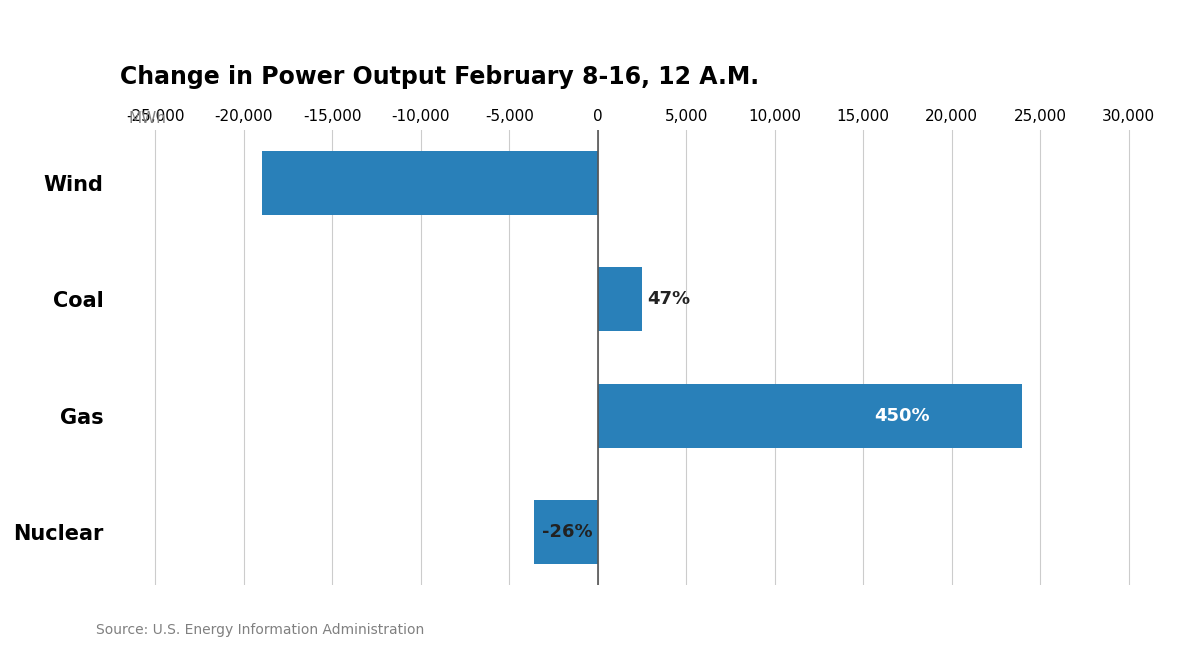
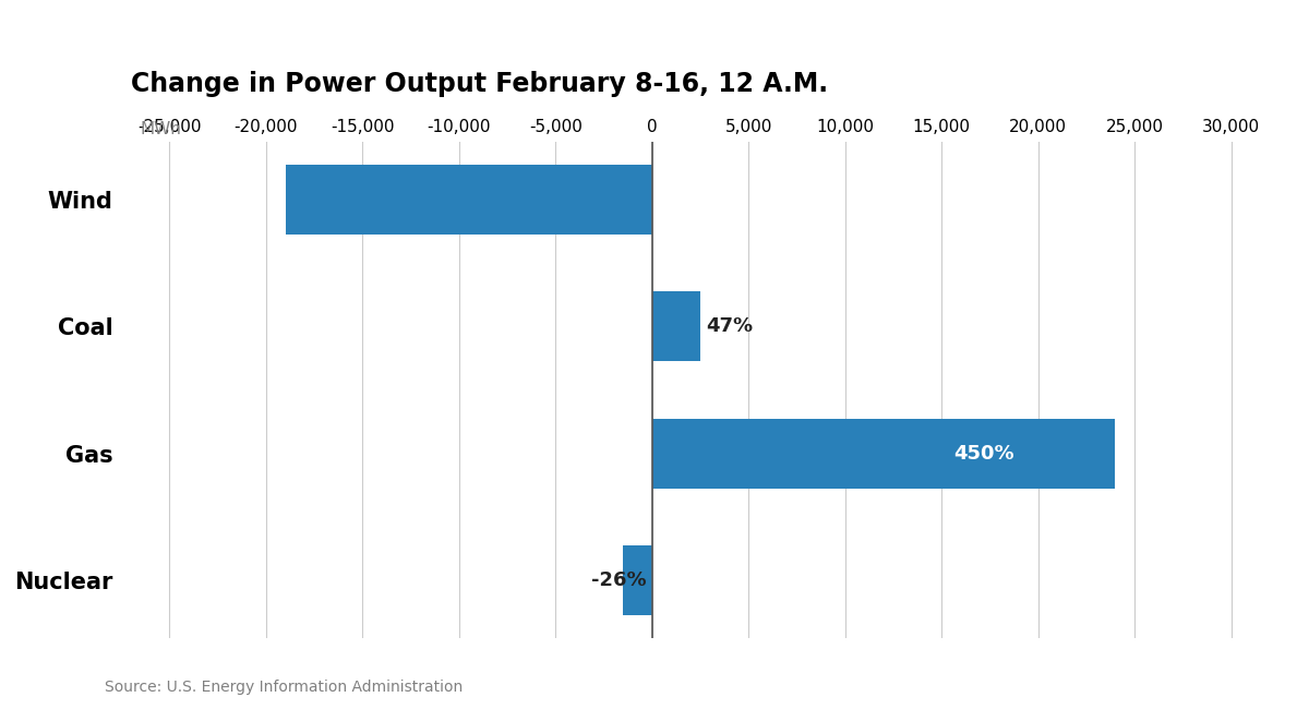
Nuclear: -3,600 -> -1,500
